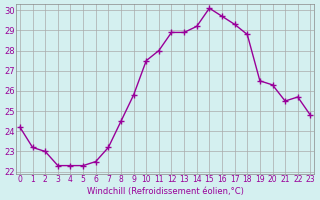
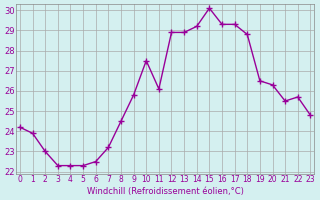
1: 23.2 -> 23.9
11: 28.0 -> 26.1
16: 29.7 -> 29.3
